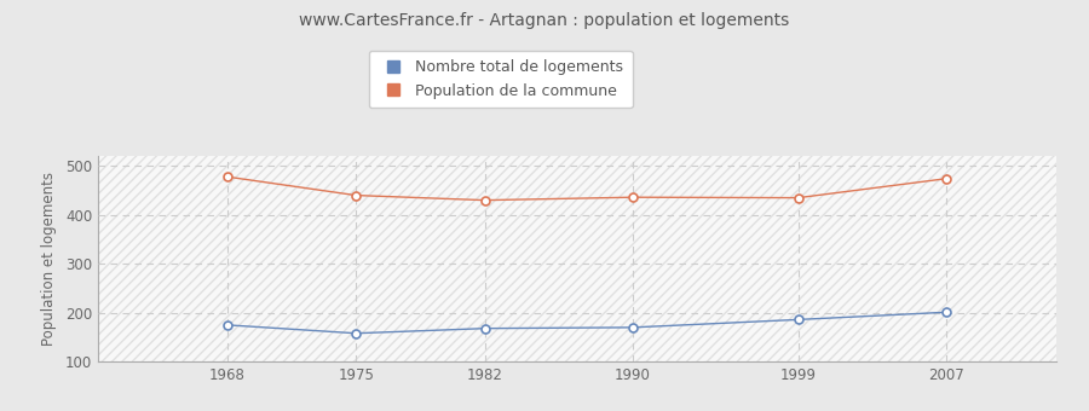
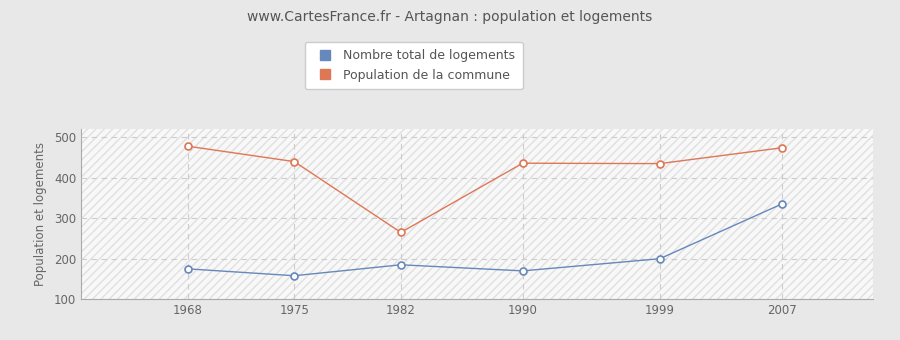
Nombre total de logements/1982: 168 -> 185
Population de la commune/1982: 430 -> 265
Nombre total de logements/1999: 186 -> 200
Nombre total de logements/2007: 201 -> 335
